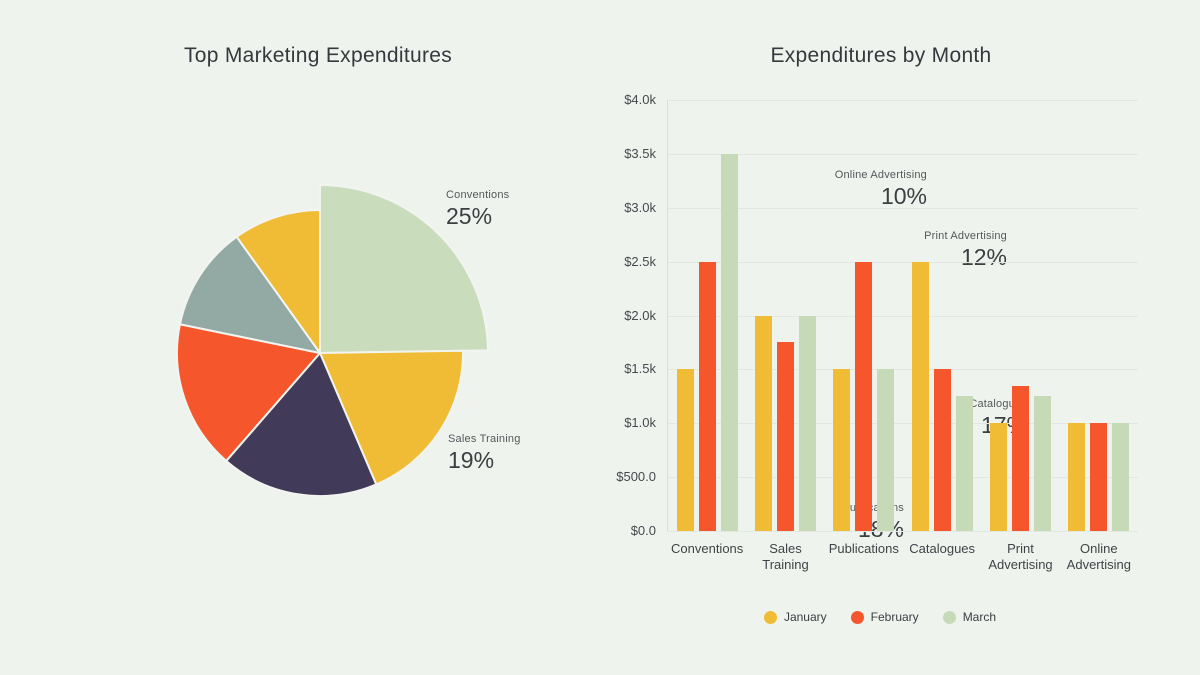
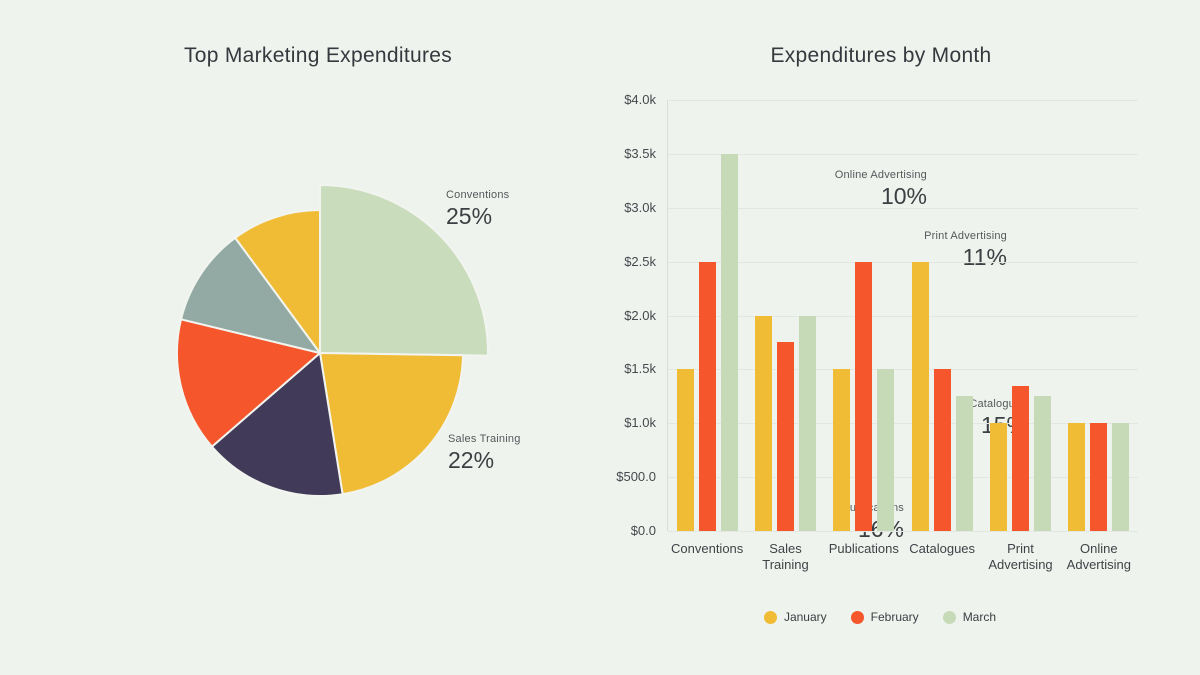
Top Marketing Expenditures/Sales Training: 19% -> 22%
Top Marketing Expenditures/Publications: 18% -> 16%
Top Marketing Expenditures/Catalogues: 17% -> 15%
Top Marketing Expenditures/Print Advertising: 12% -> 11%
